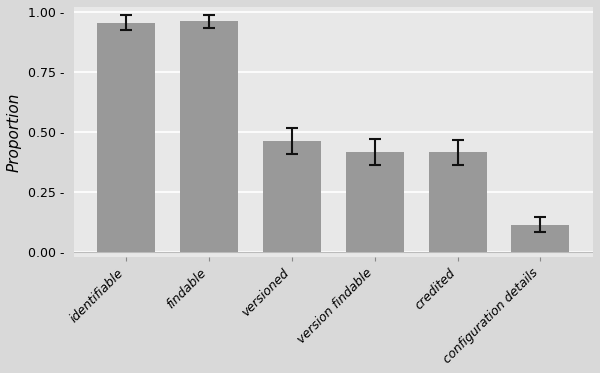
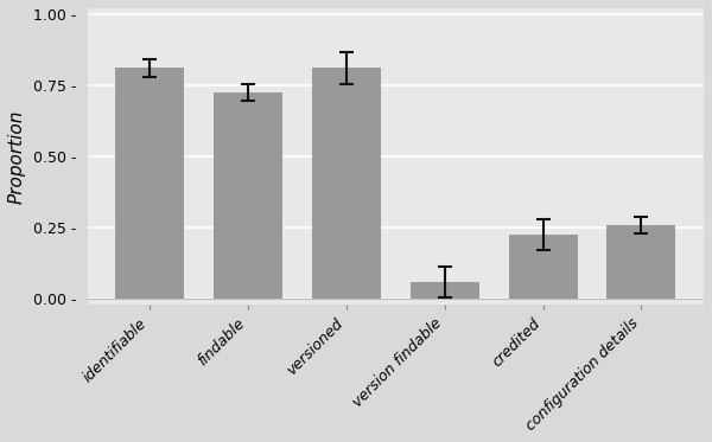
identifiable: 0.955 - -> 0.810 -
findable: 0.960 - -> 0.725 -
versioned: 0.462 - -> 0.810 -
version findable: 0.418 - -> 0.060 -
credited: 0.415 - -> 0.225 -
configuration details: 0.115 - -> 0.260 -
